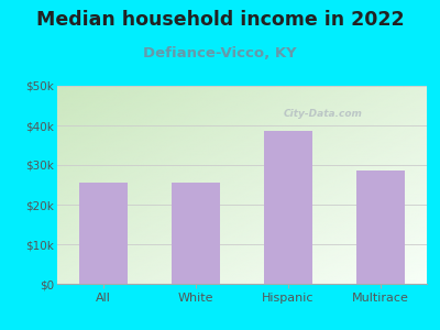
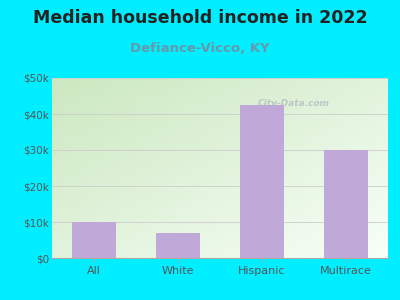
All: $25.5k -> $10.0k
White: $25.5k -> $7.0k
Hispanic: $38.5k -> $42.5k
Multirace: $28.5k -> $30.0k
